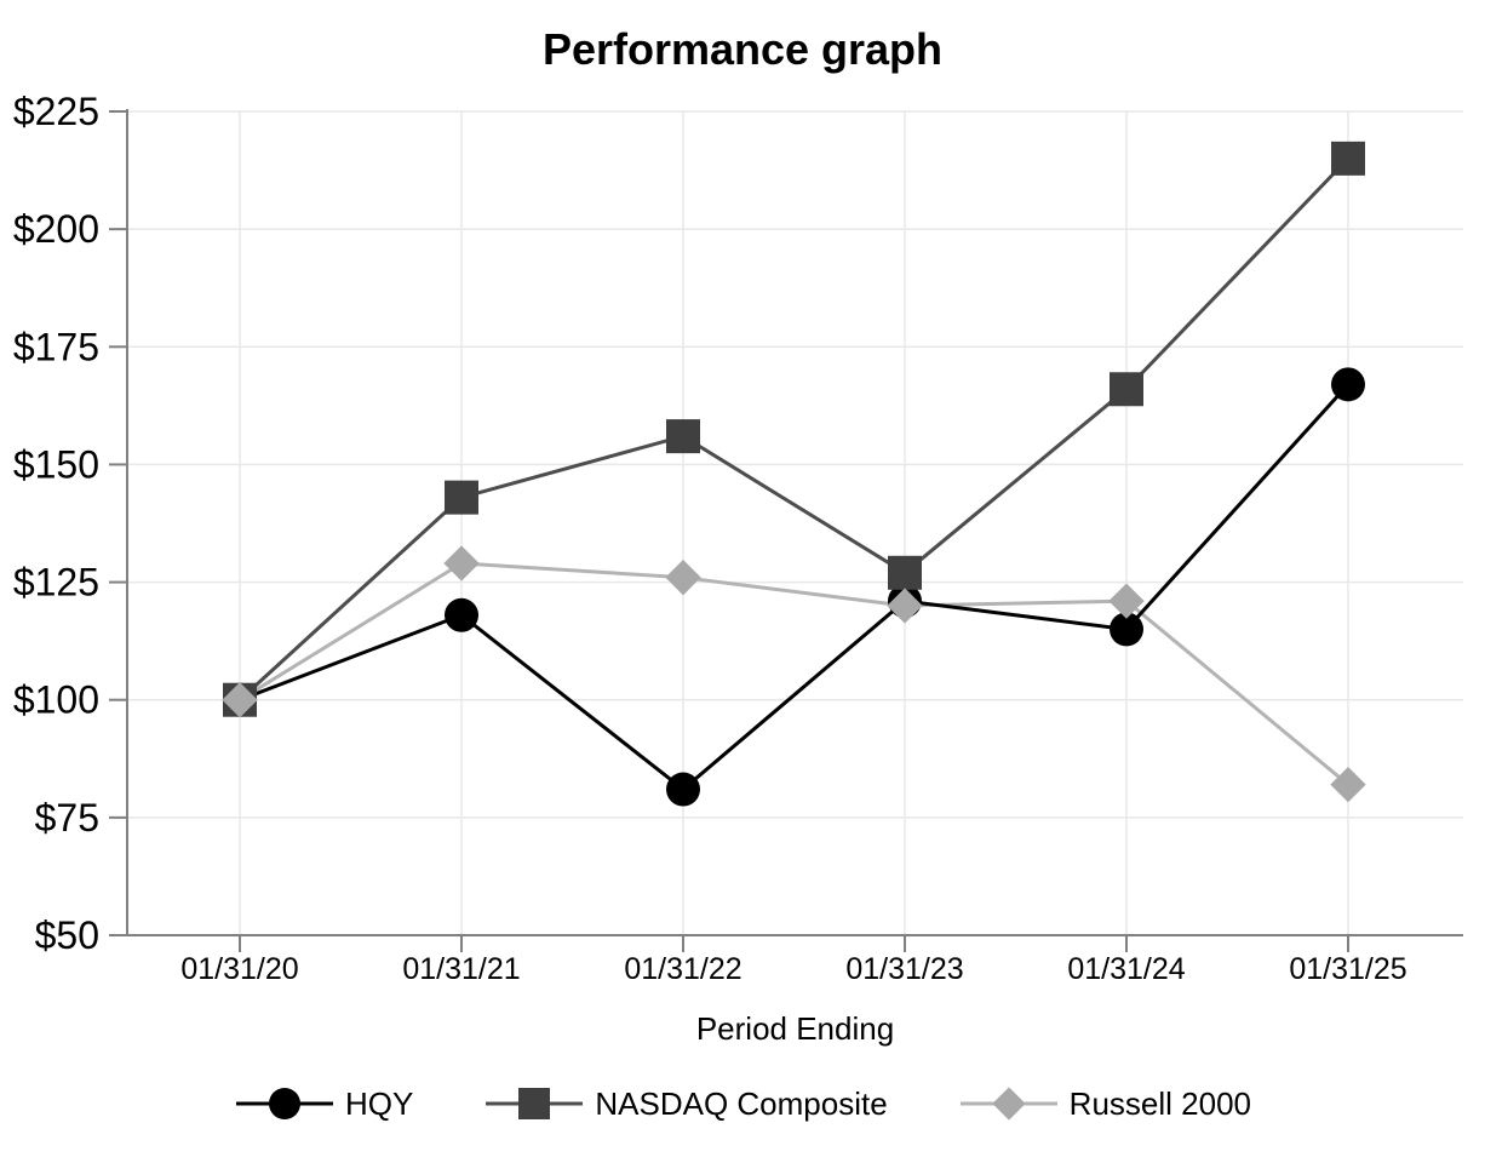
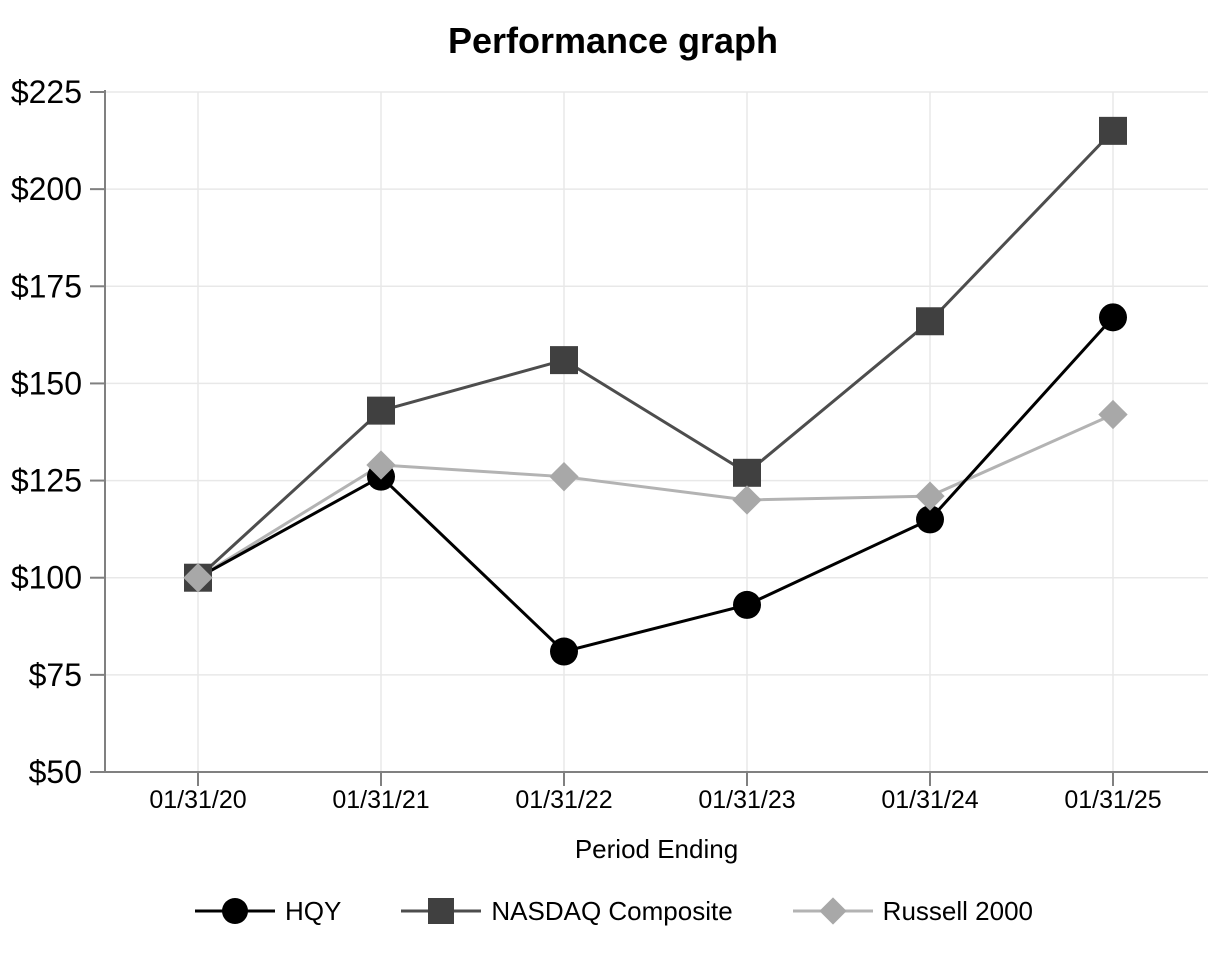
HQY/01/31/21: $118 -> $126
HQY/01/31/23: $121 -> $93
Russell 2000/01/31/25: $82 -> $142
